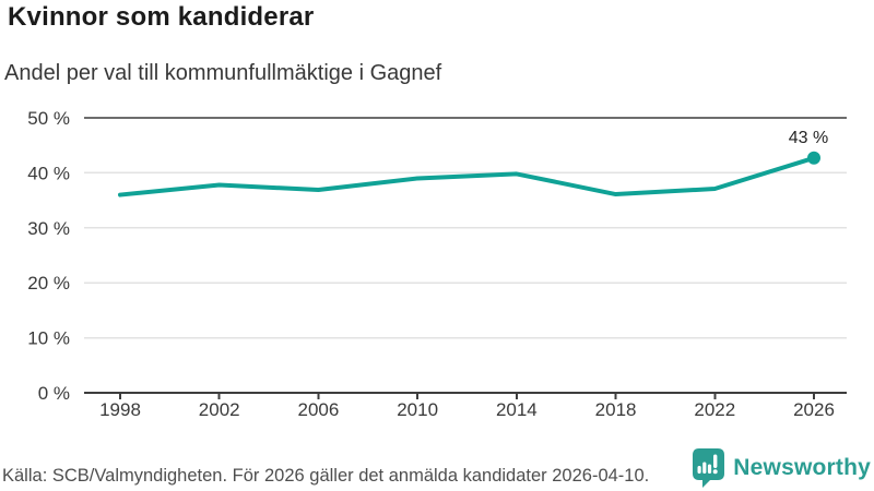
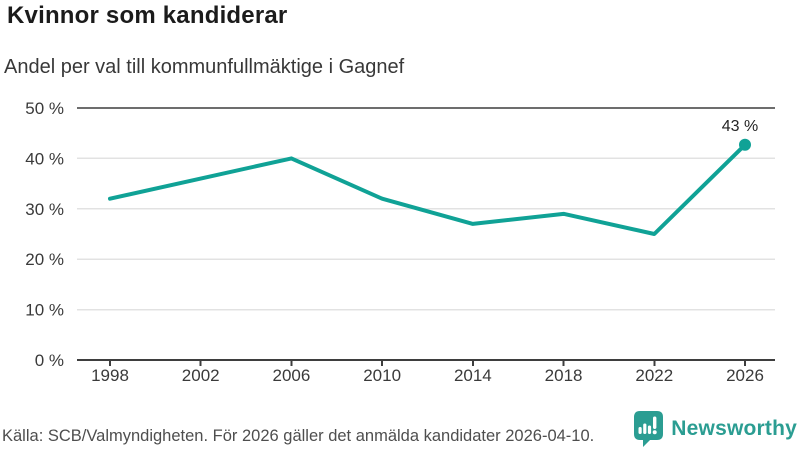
1998: 36% -> 32%
2002: 38% -> 36%
2006: 37% -> 40%
2010: 39% -> 32%
2014: 40% -> 27%
2018: 36% -> 29%
2022: 37% -> 25%
